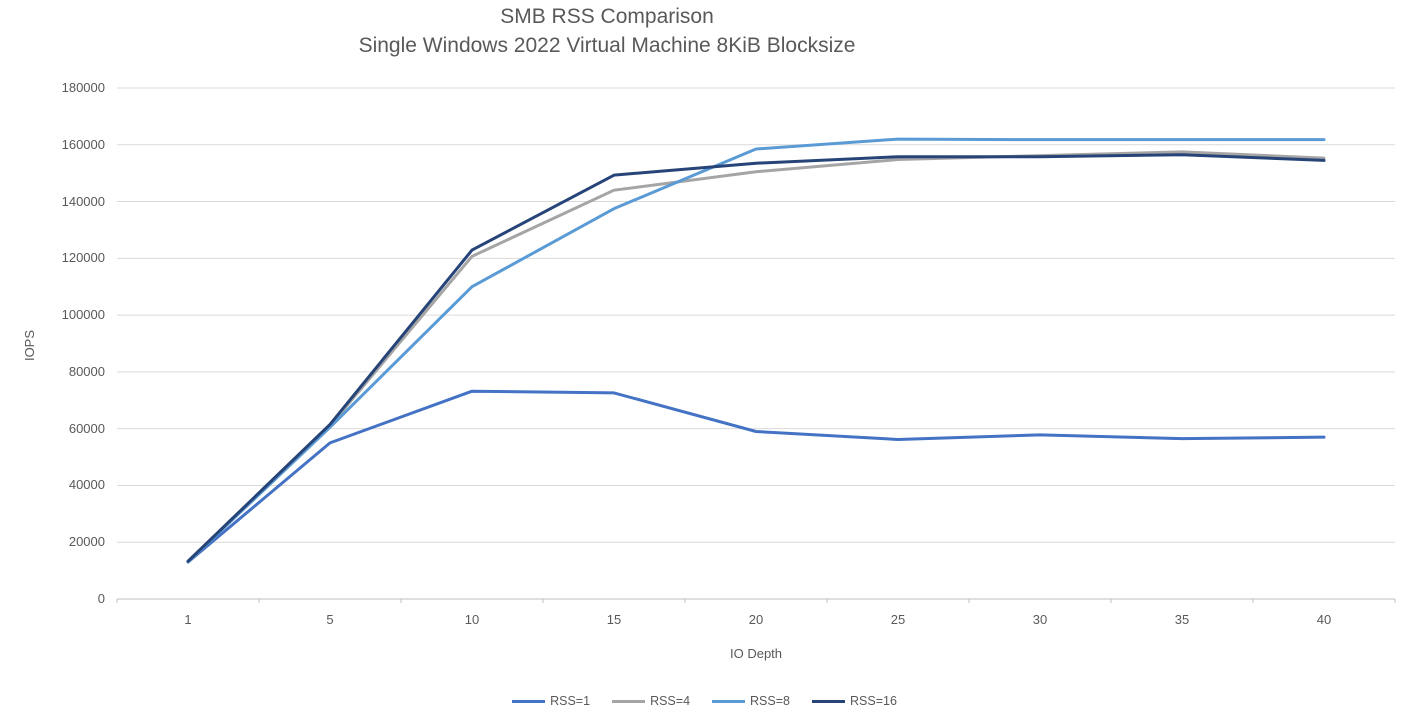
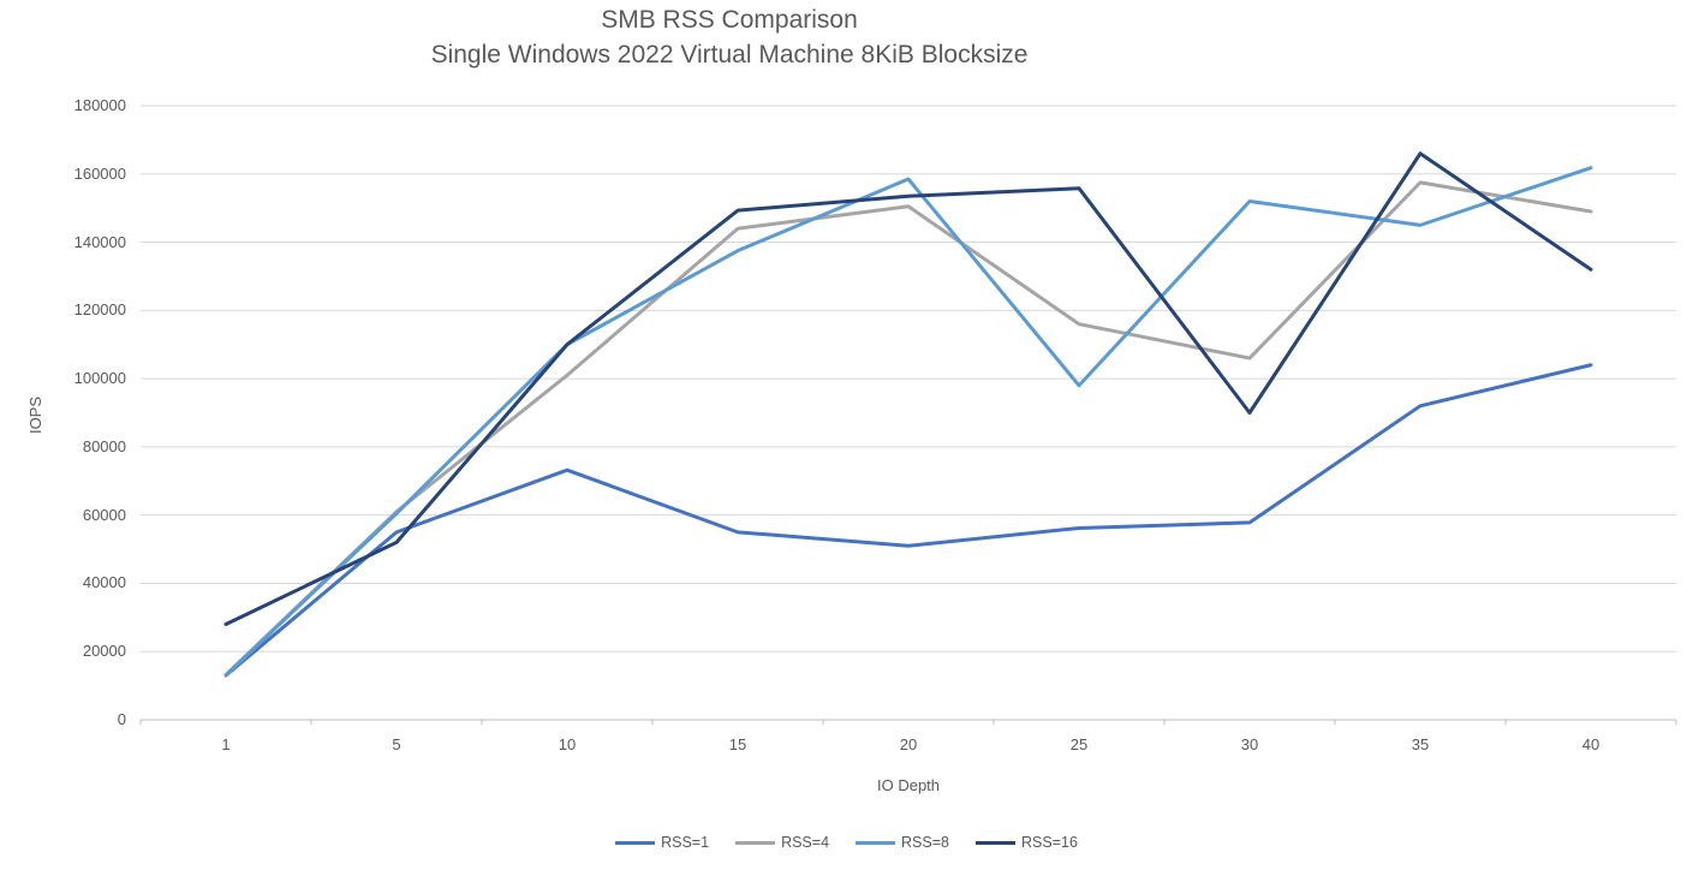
RSS=16/1: 13000 -> 28000
RSS=16/5: 62000 -> 52000
RSS=4/10: 121000 -> 101000
RSS=16/10: 123000 -> 110000
RSS=1/15: 73000 -> 55000
RSS=1/20: 59000 -> 51000
RSS=4/25: 155000 -> 116000
RSS=8/25: 162000 -> 98000
RSS=4/30: 156000 -> 106000
RSS=8/30: 162000 -> 152000
RSS=16/30: 156000 -> 90000
RSS=1/35: 56000 -> 92000
RSS=8/35: 162000 -> 145000
RSS=16/35: 156000 -> 166000
RSS=1/40: 57000 -> 104000
RSS=4/40: 155000 -> 149000
RSS=16/40: 154000 -> 132000
